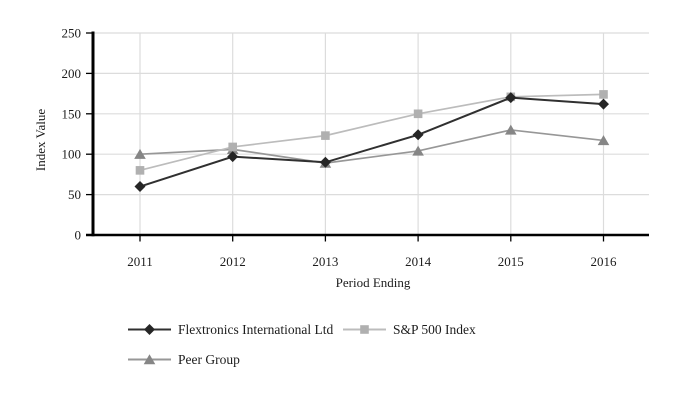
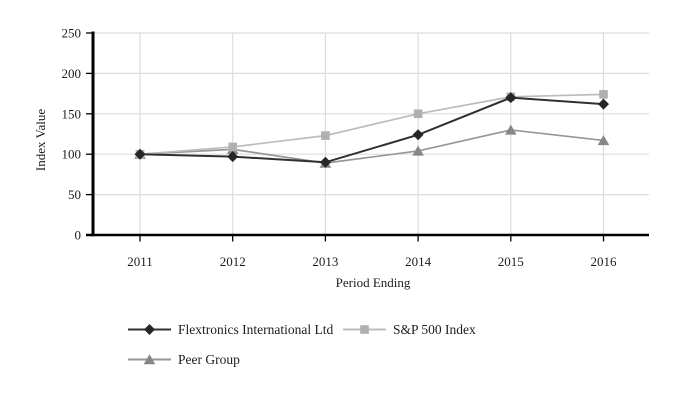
Flextronics International Ltd/2011: 60 -> 100
S&P 500 Index/2011: 80 -> 100
